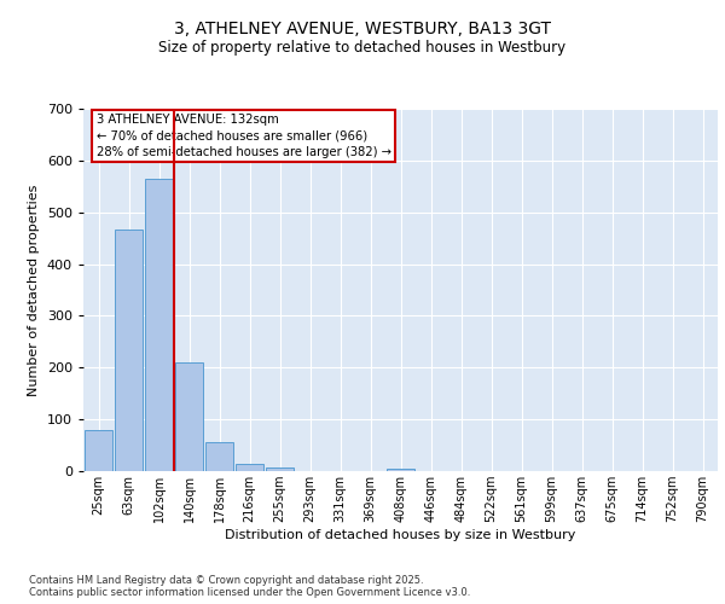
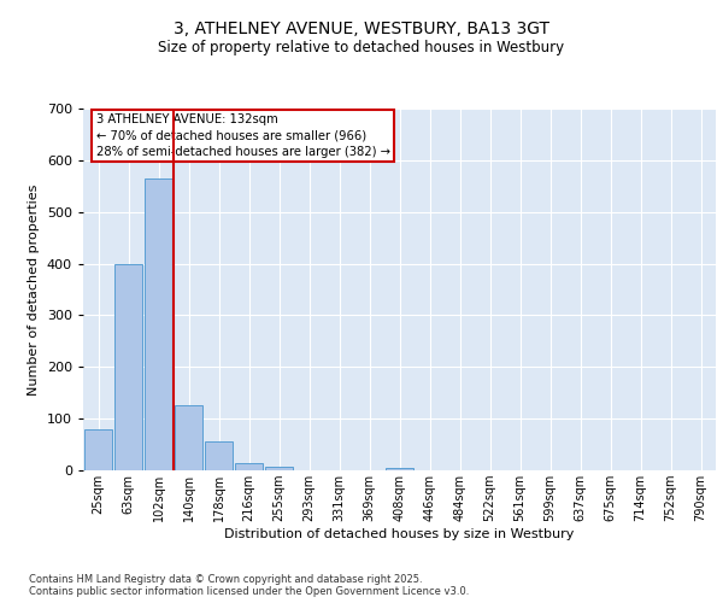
63sqm: 466 -> 400
140sqm: 209 -> 125
